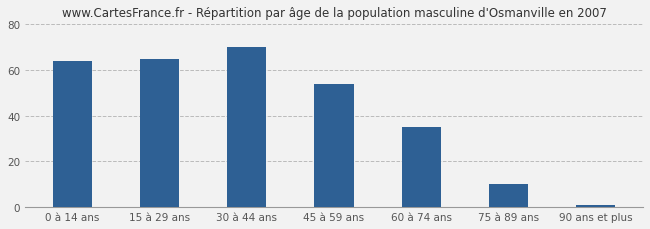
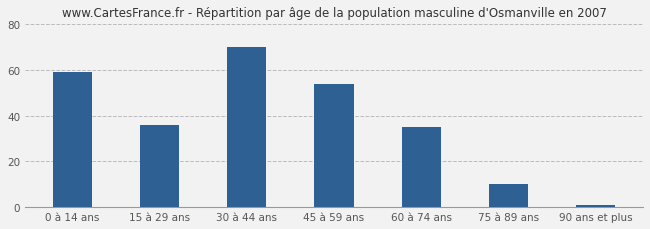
0 à 14 ans: 64 -> 59
15 à 29 ans: 65 -> 36
